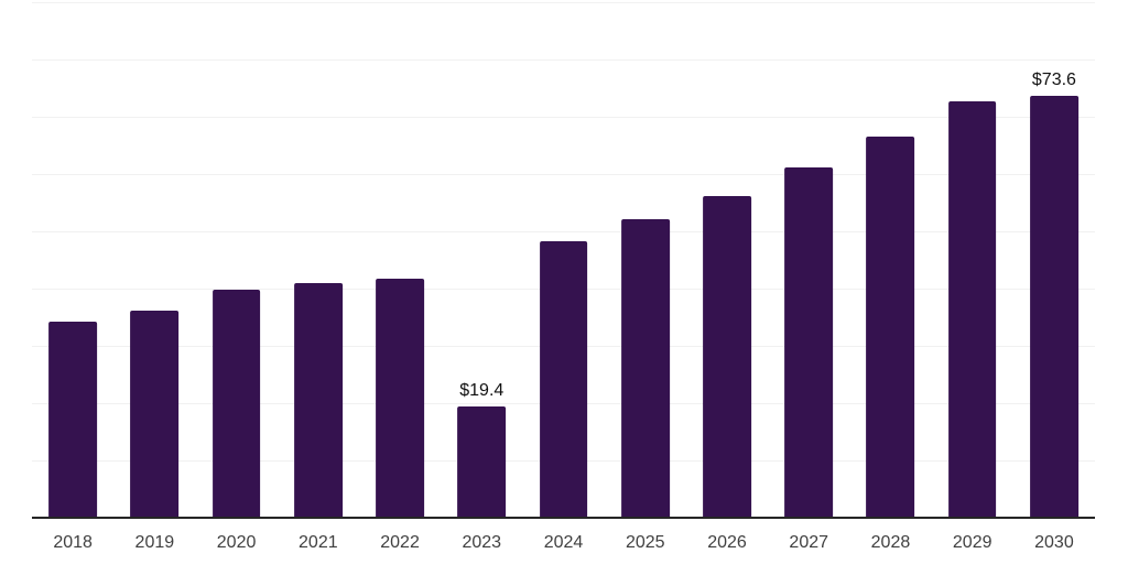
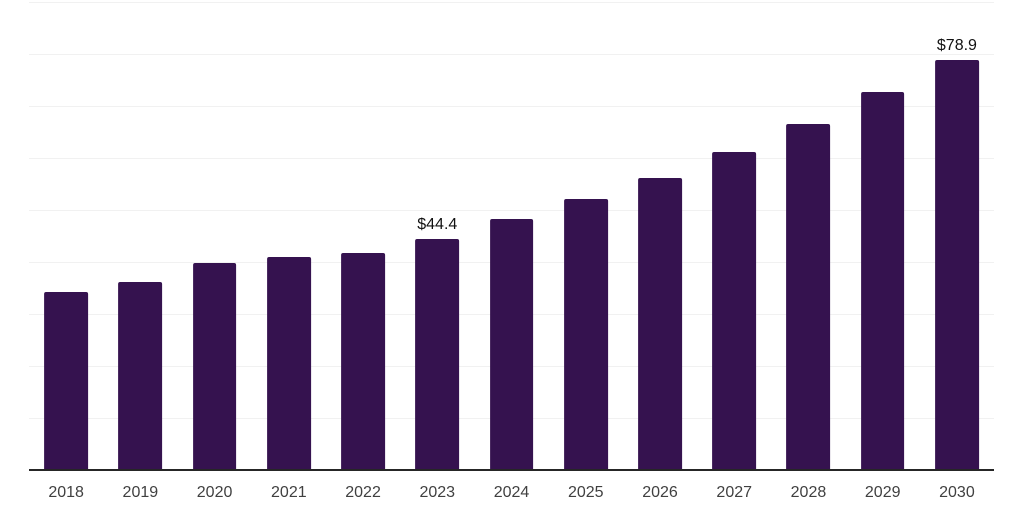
2023: $19.4 -> $44.4
2030: $73.6 -> $78.9
